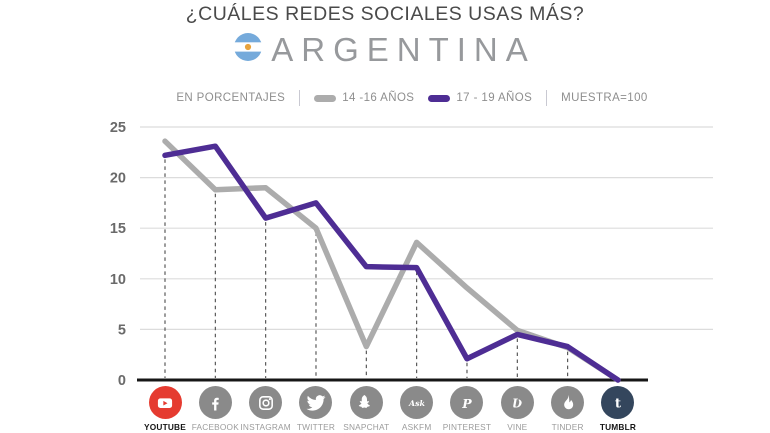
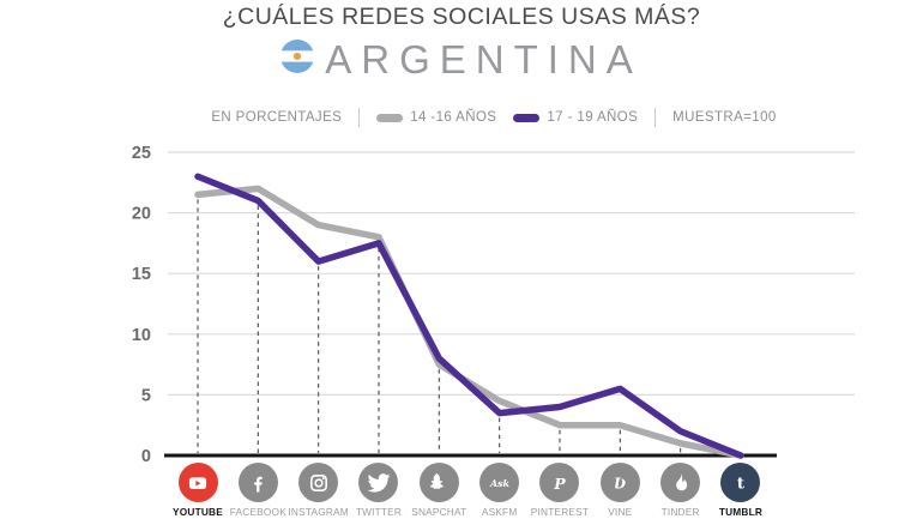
14 -16 AÑOS/YOUTUBE: 23.6 -> 21.5
17 - 19 AÑOS/YOUTUBE: 22.2 -> 23.0
14 -16 AÑOS/FACEBOOK: 18.8 -> 22.0
17 - 19 AÑOS/FACEBOOK: 23.1 -> 21.0
14 -16 AÑOS/TWITTER: 15.0 -> 18.0
14 -16 AÑOS/SNAPCHAT: 3.3 -> 7.5
17 - 19 AÑOS/SNAPCHAT: 11.2 -> 8.0
14 -16 AÑOS/ASKFM: 13.6 -> 4.5
17 - 19 AÑOS/ASKFM: 11.1 -> 3.5
14 -16 AÑOS/PINTEREST: 9.1 -> 2.5
17 - 19 AÑOS/PINTEREST: 2.1 -> 4.0
14 -16 AÑOS/VINE: 4.9 -> 2.5
17 - 19 AÑOS/VINE: 4.5 -> 5.5
14 -16 AÑOS/TINDER: 3.2 -> 1.0
17 - 19 AÑOS/TINDER: 3.3 -> 2.0
